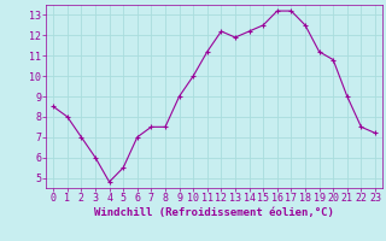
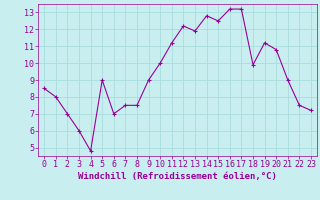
5: 5.5 -> 9.0
14: 12.2 -> 12.8
18: 12.5 -> 9.9
